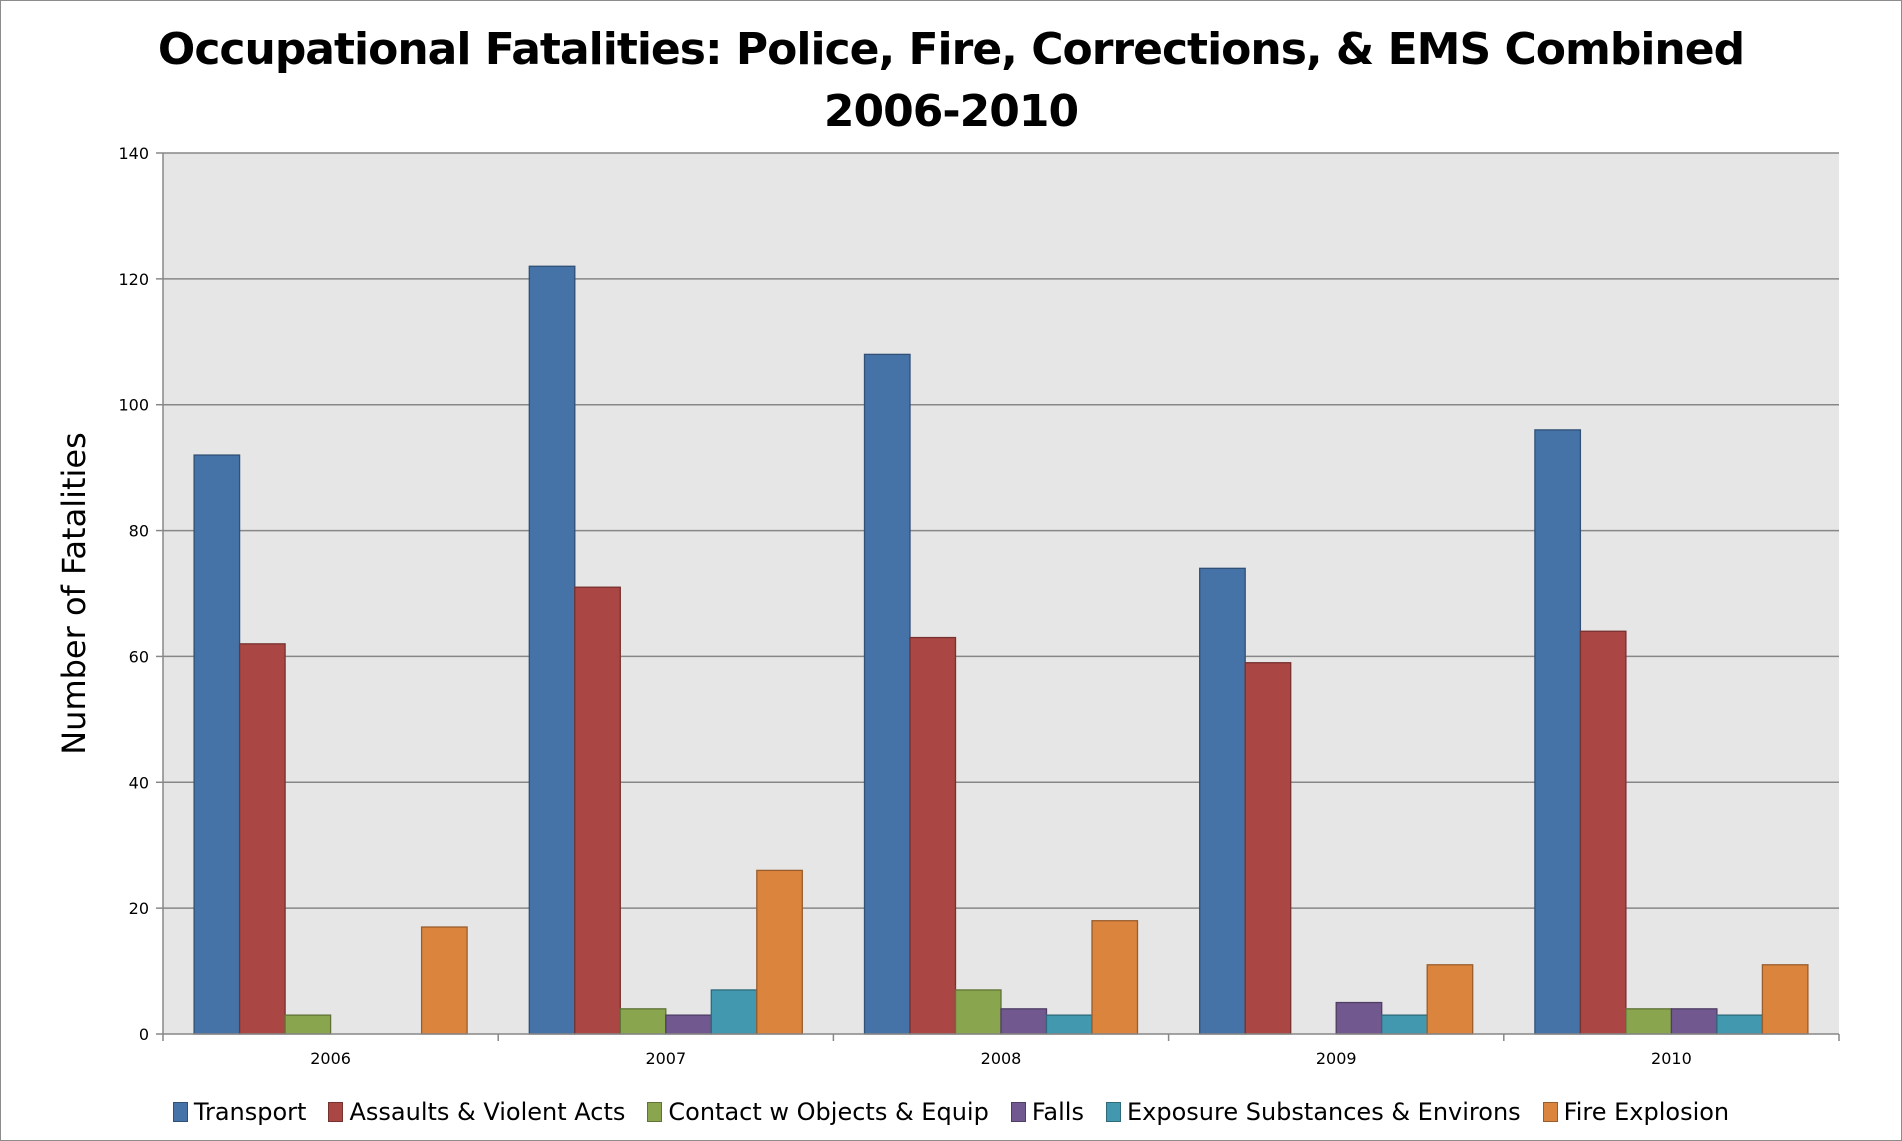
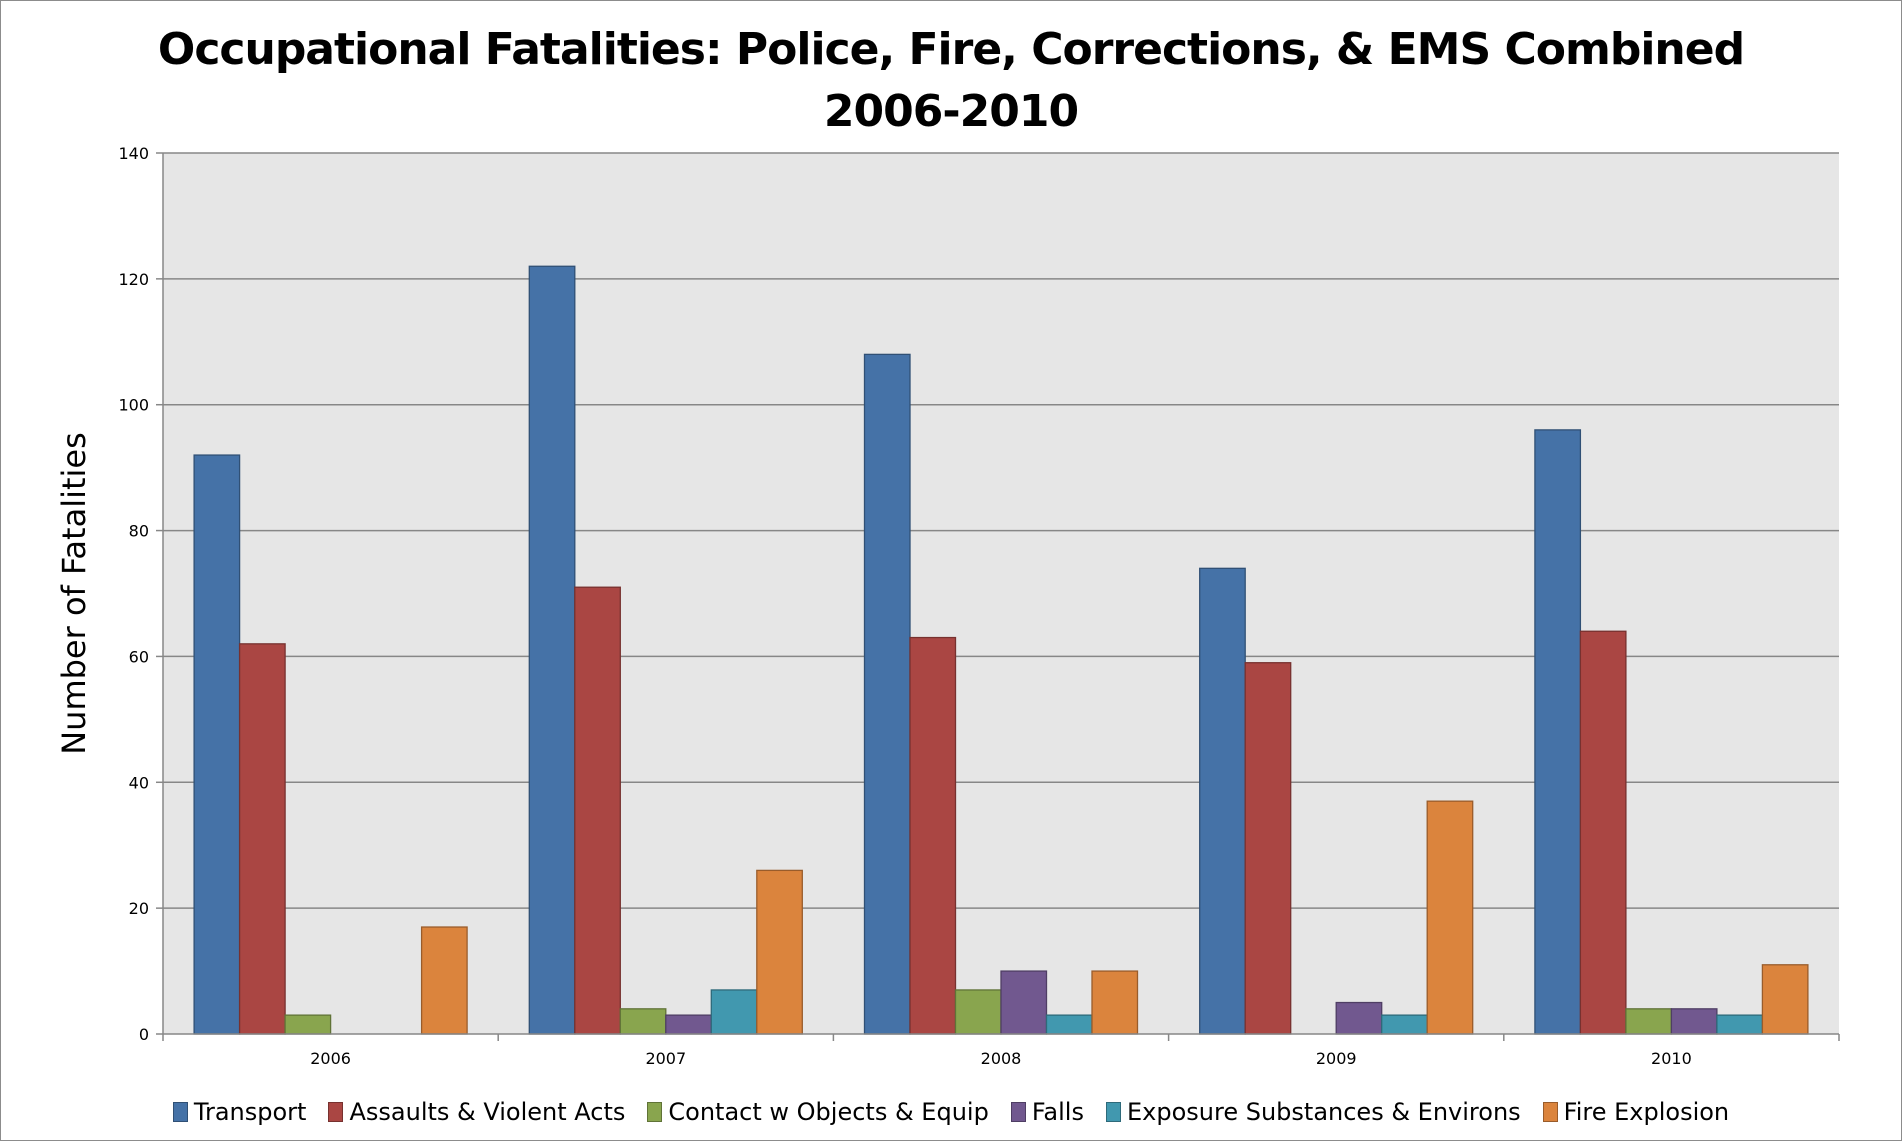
Falls/2008: 4 -> 10
Fire Explosion/2008: 18 -> 10
Fire Explosion/2009: 11 -> 37
